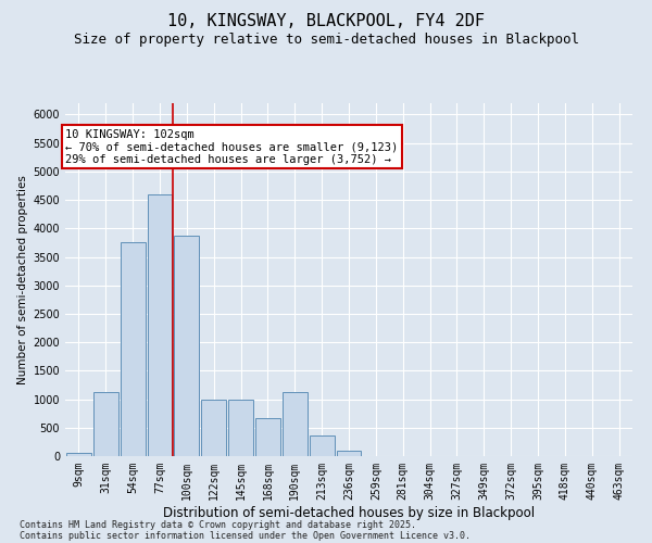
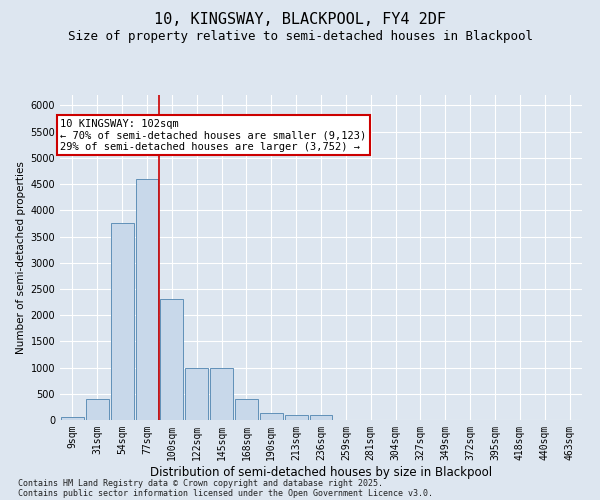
31sqm: 1120 -> 400
100sqm: 3880 -> 2300
168sqm: 660 -> 400
190sqm: 1120 -> 130
213sqm: 360 -> 100
